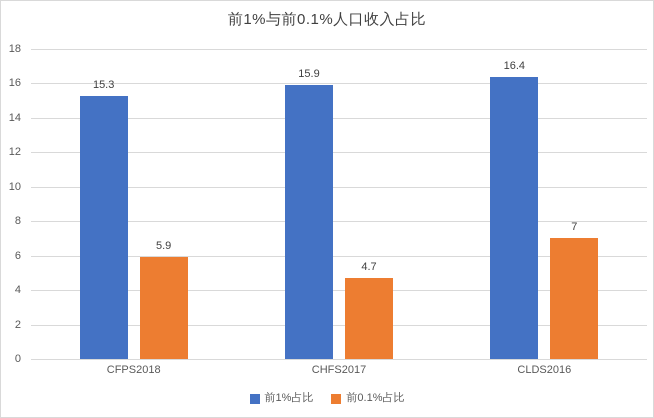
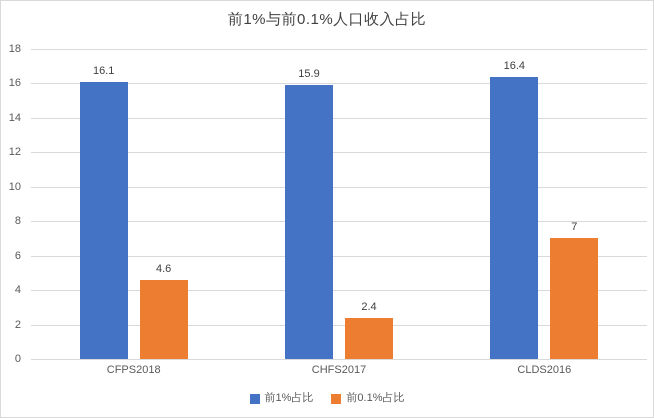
前1%占比/CFPS2018: 15.3 -> 16.1
前0.1%占比/CFPS2018: 5.9 -> 4.6
前0.1%占比/CHFS2017: 4.7 -> 2.4
